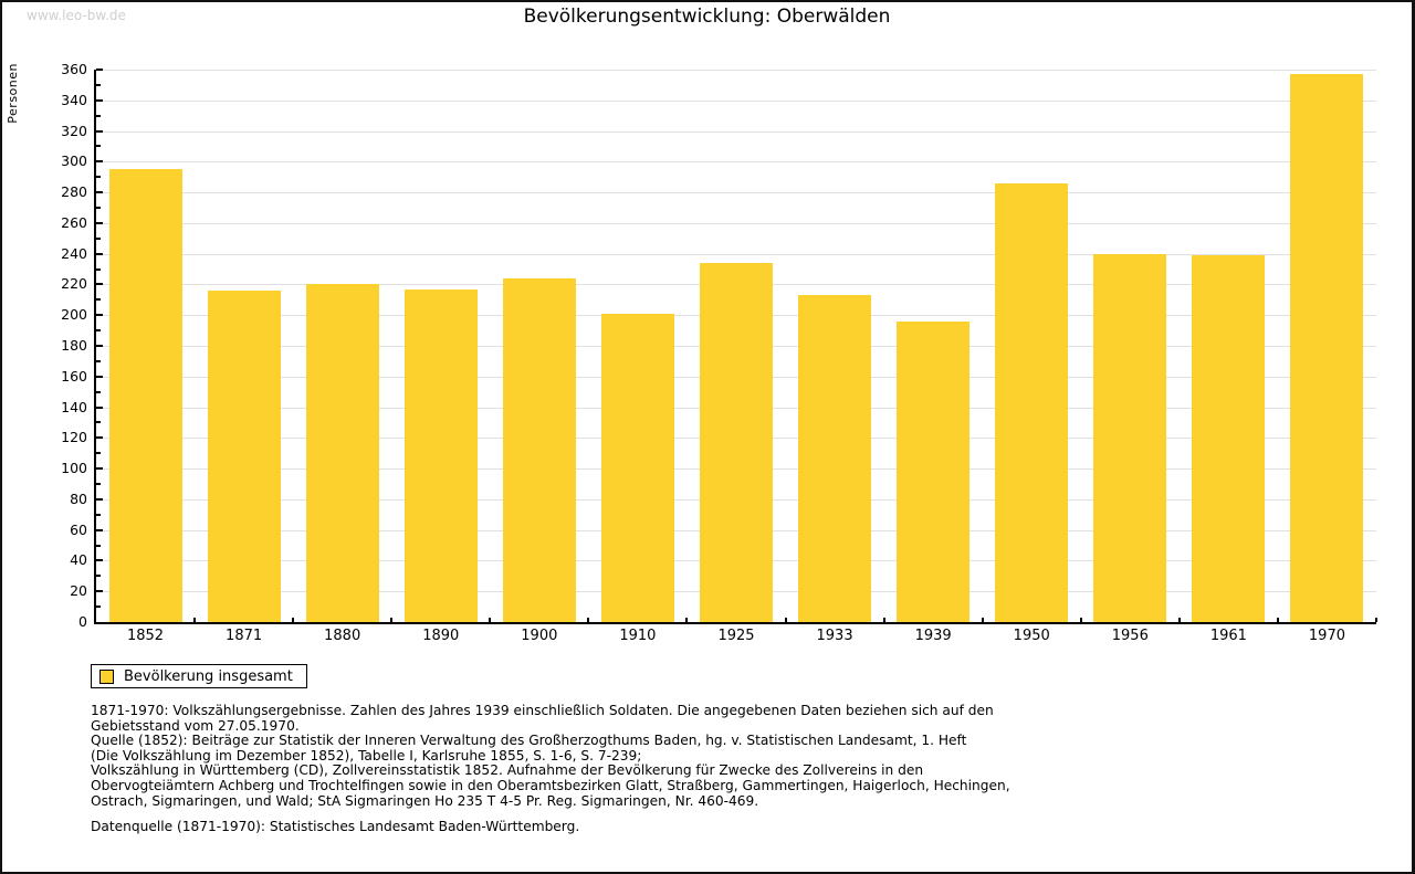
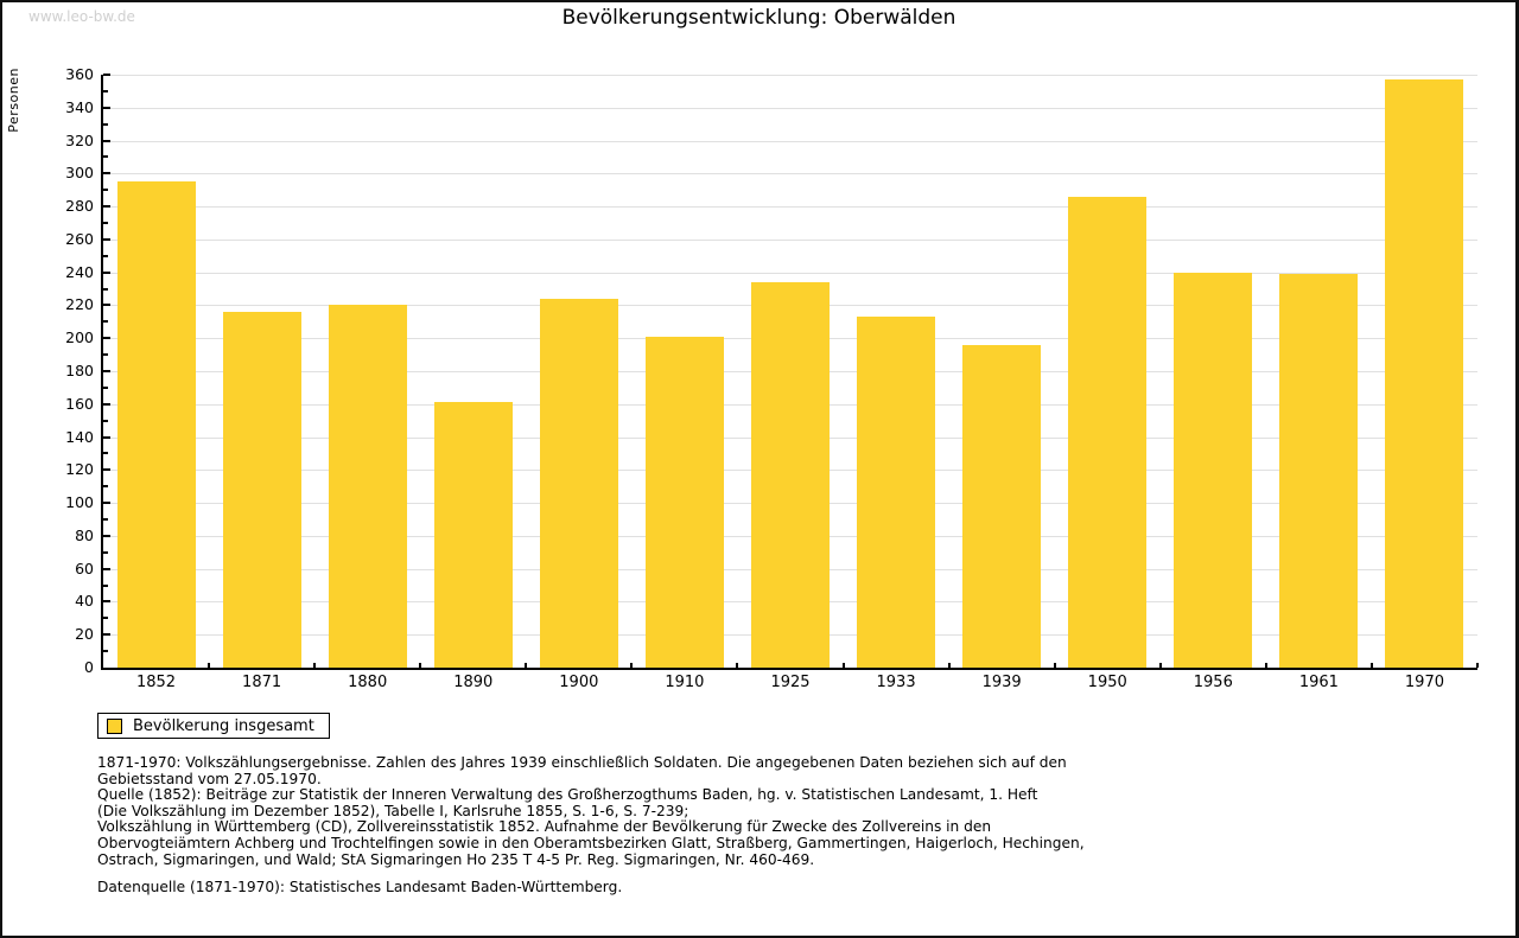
1890: 217 -> 161
